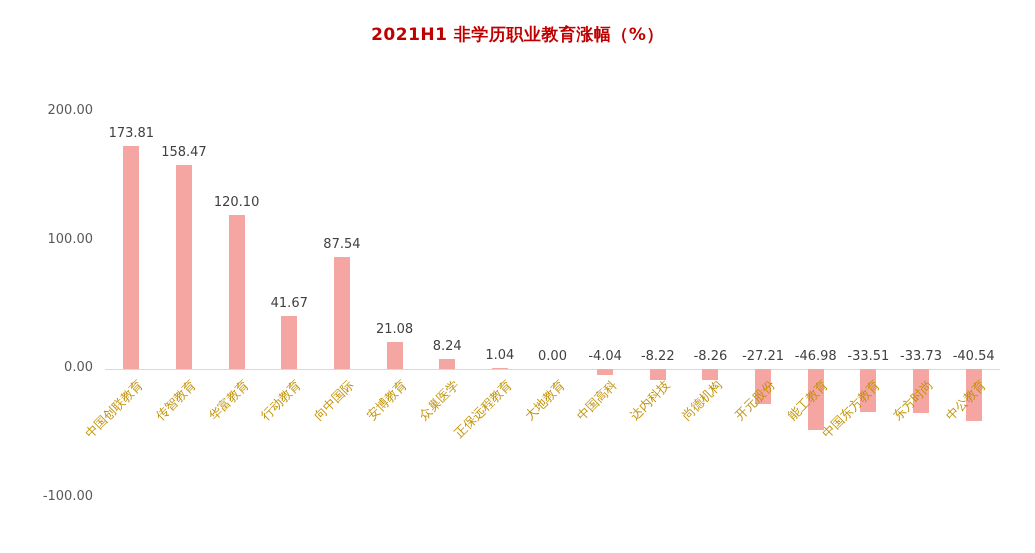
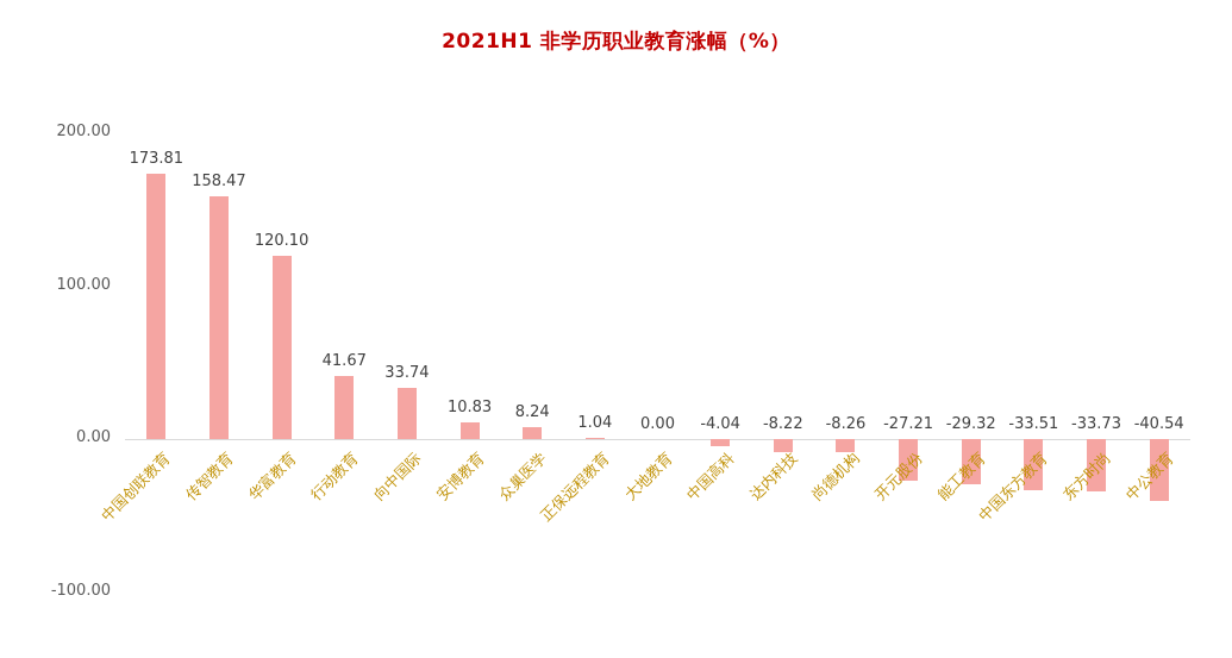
向中国际: 87.54 -> 33.74
安博教育: 21.08 -> 10.83
能工教育: -46.98 -> -29.32
